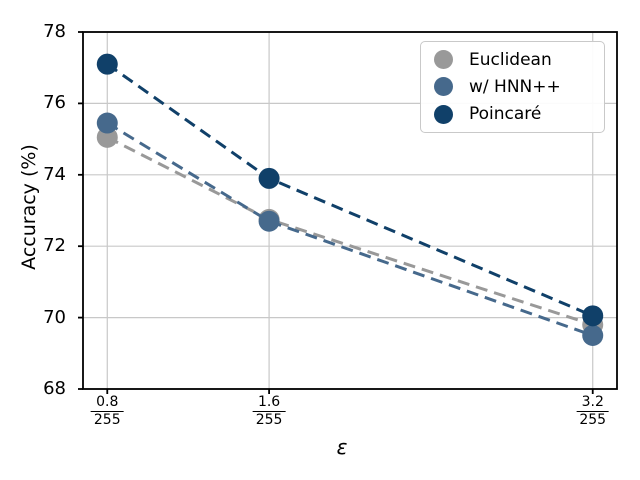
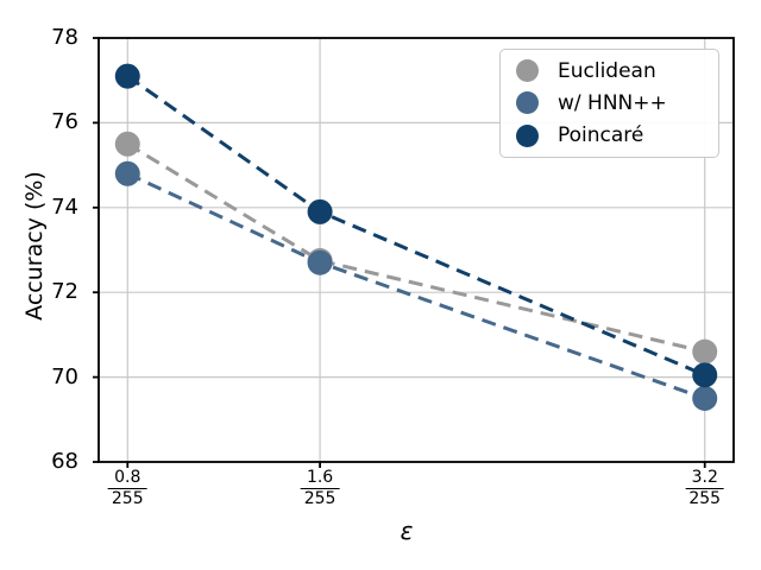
Euclidean/0.8: 75.0 -> 75.5
w/ HNN++/0.8: 75.5 -> 74.8
Euclidean/3.2: 69.8 -> 70.6
